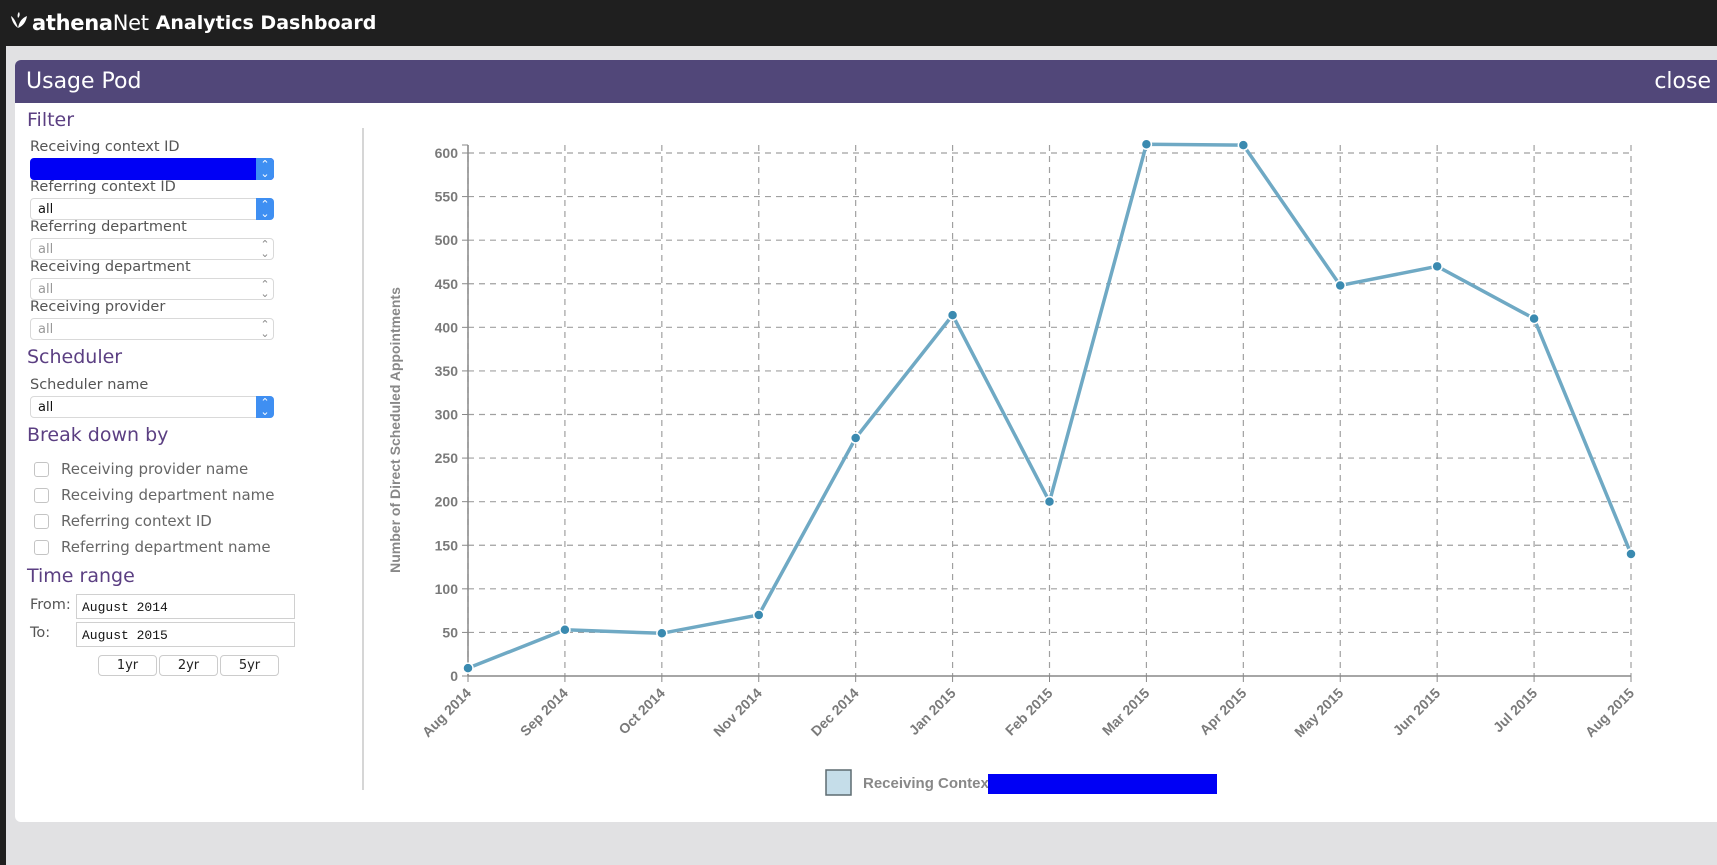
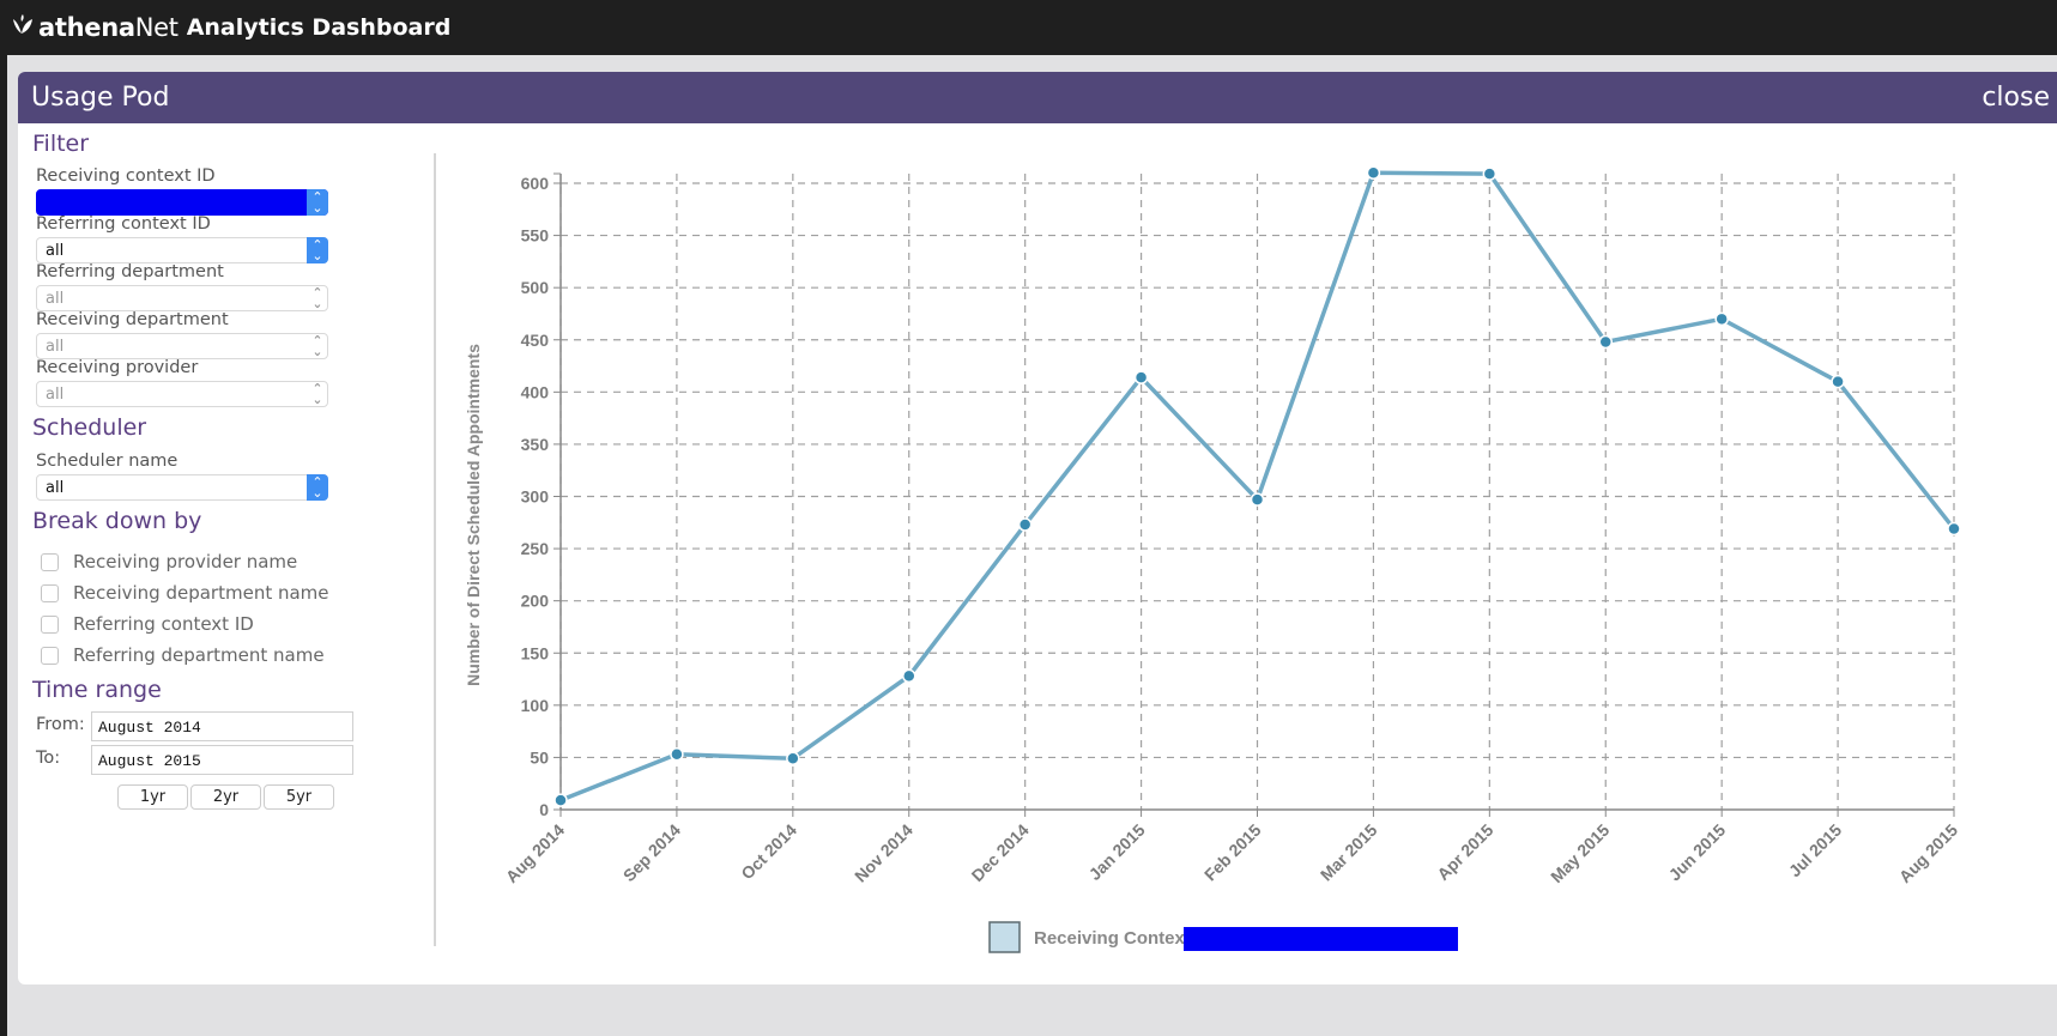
Nov 2014: 70 -> 130
Feb 2015: 200 -> 300
Aug 2015: 140 -> 270
